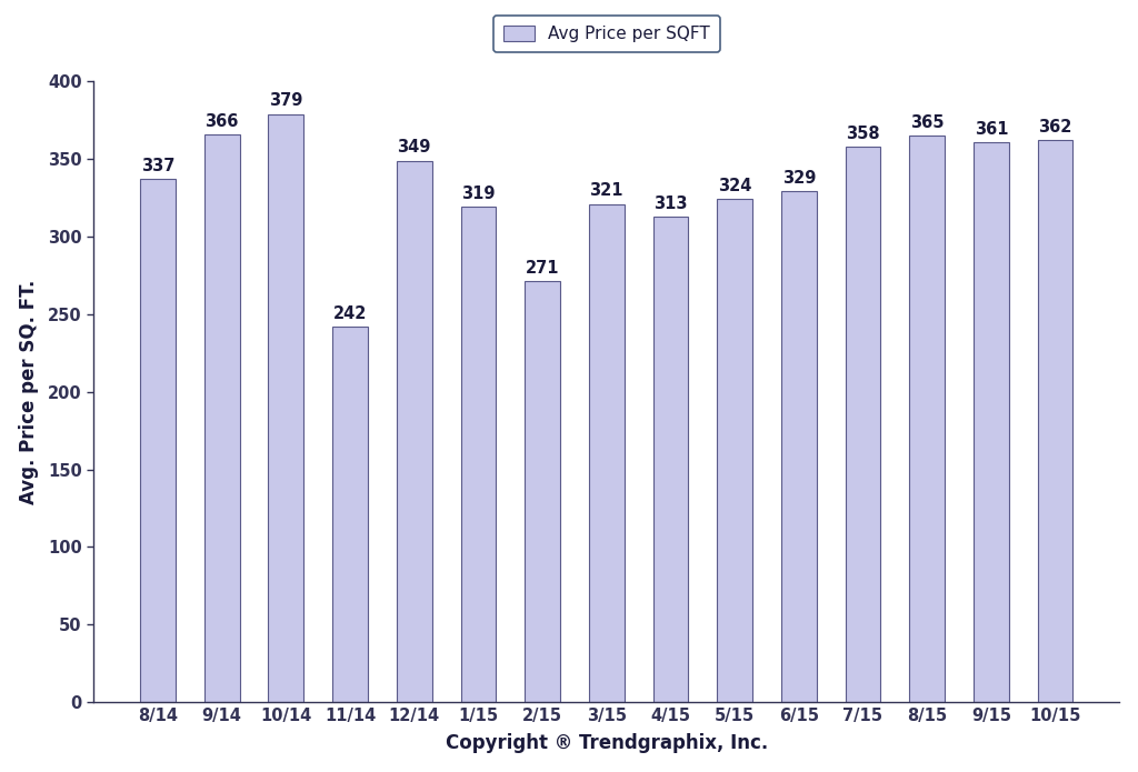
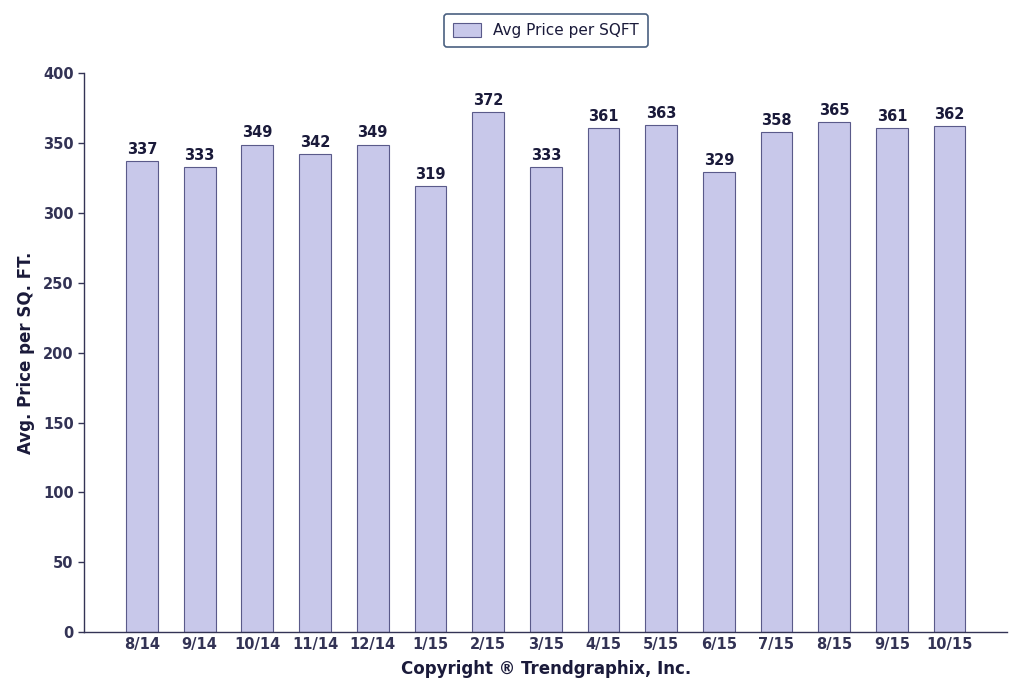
9/14: 366 -> 333
10/14: 379 -> 349
11/14: 242 -> 342
2/15: 271 -> 372
3/15: 321 -> 333
4/15: 313 -> 361
5/15: 324 -> 363
